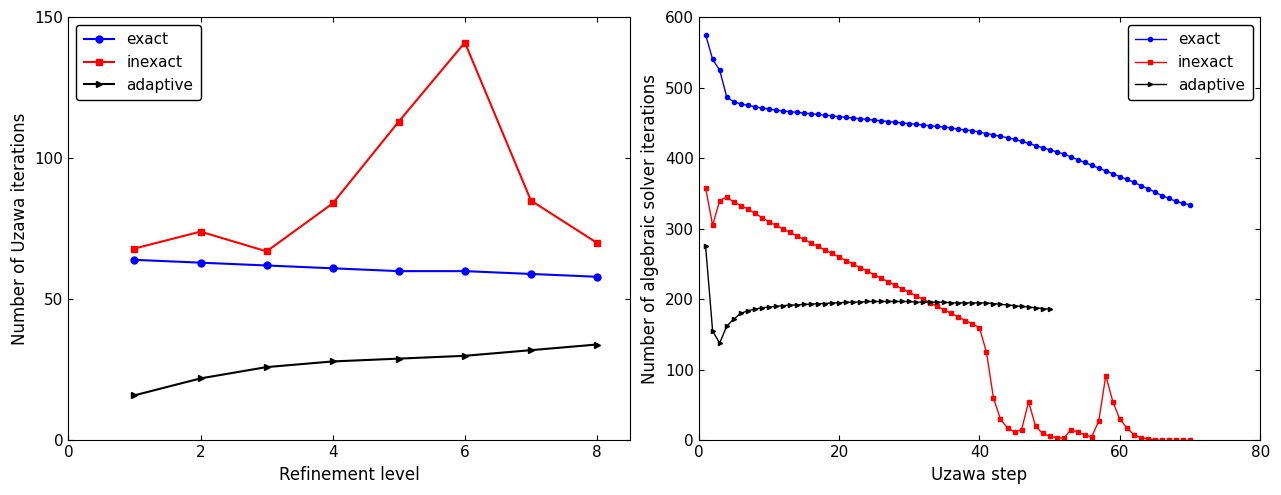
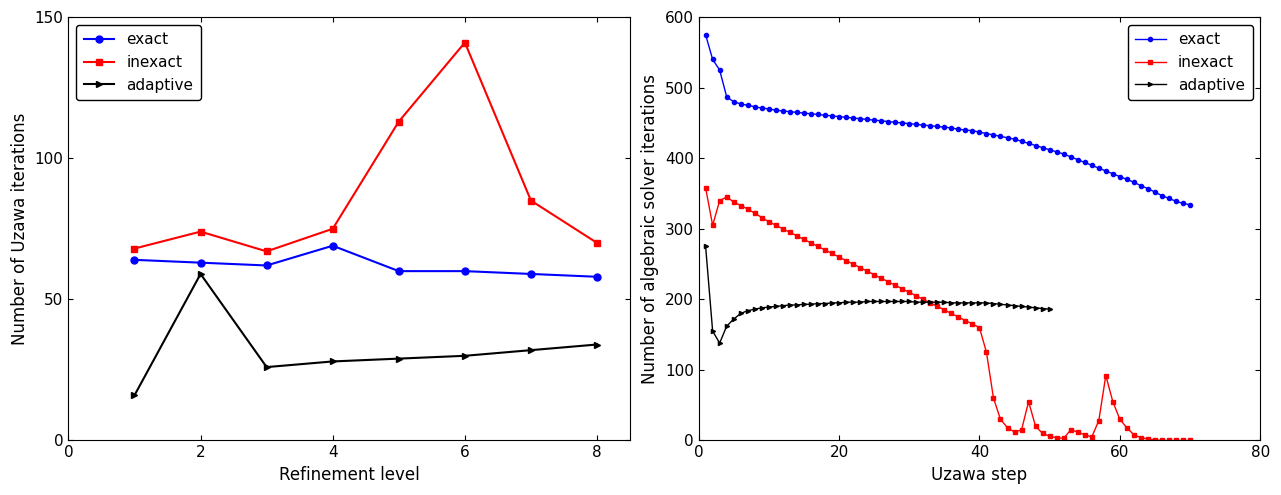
adaptive/2: 22 -> 59
exact/4: 61 -> 69
inexact/4: 84 -> 75
